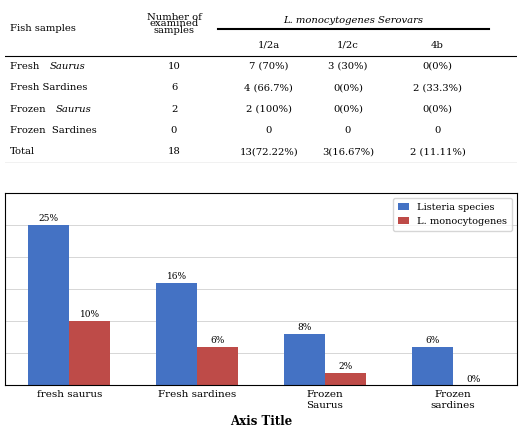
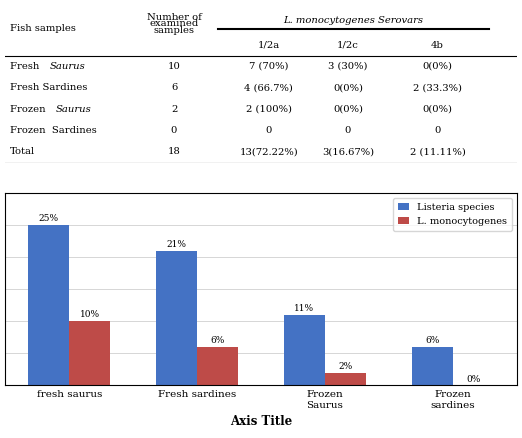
Listeria species/Fresh sardines: 16% -> 21%
Listeria species/Frozen Saurus: 8% -> 11%
